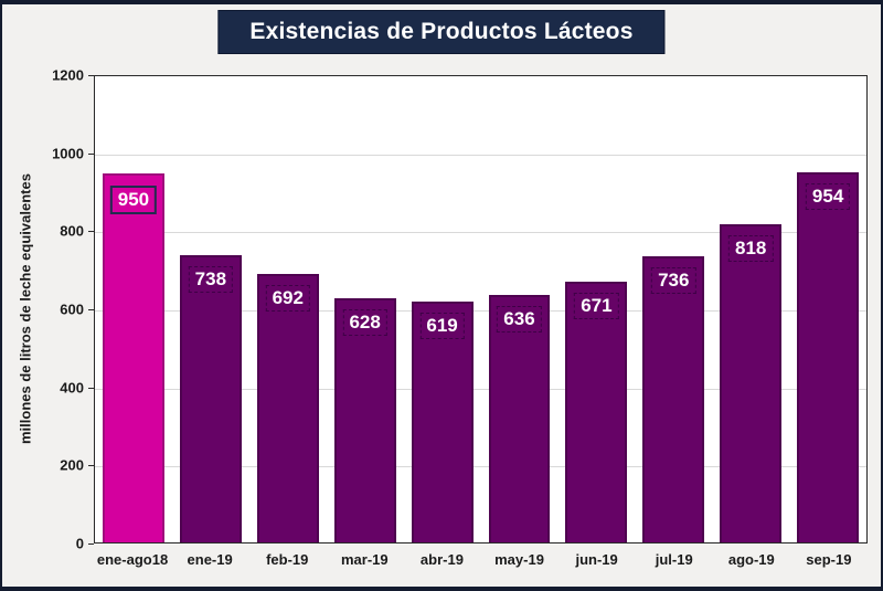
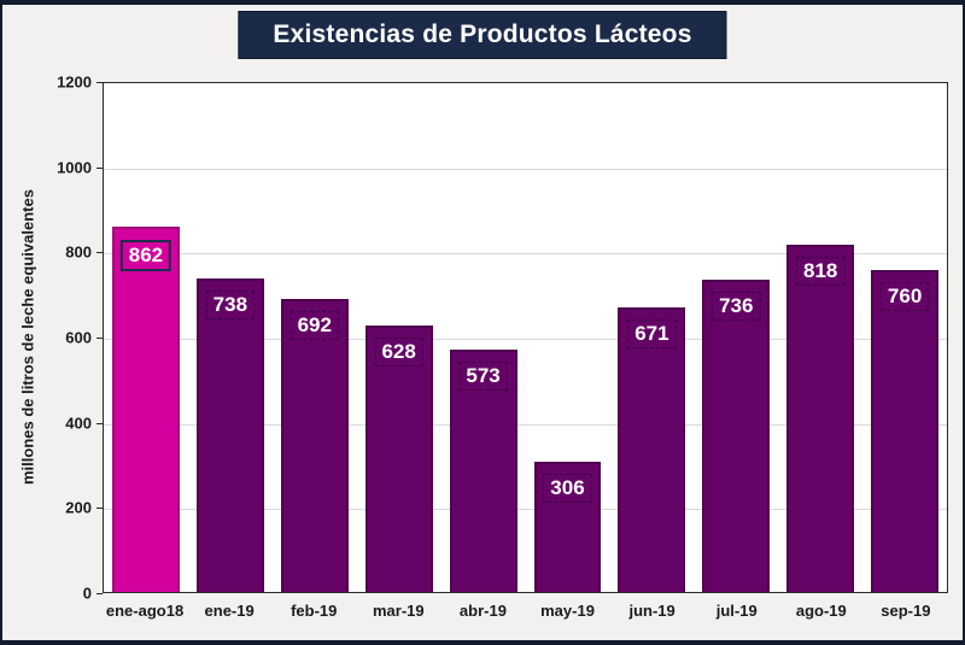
ene-ago18: 950 -> 862
abr-19: 619 -> 573
may-19: 636 -> 306
sep-19: 954 -> 760
